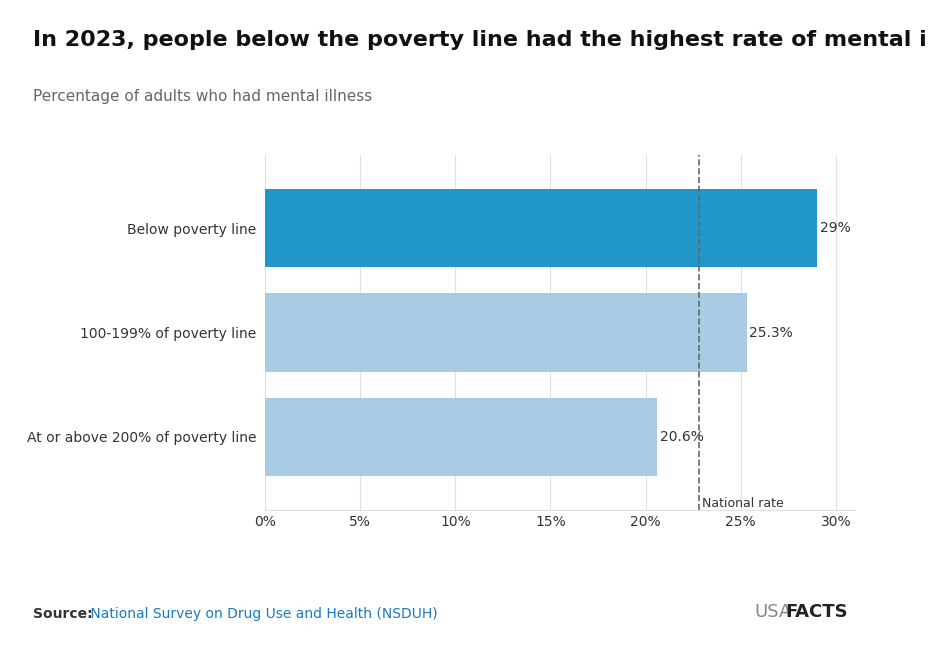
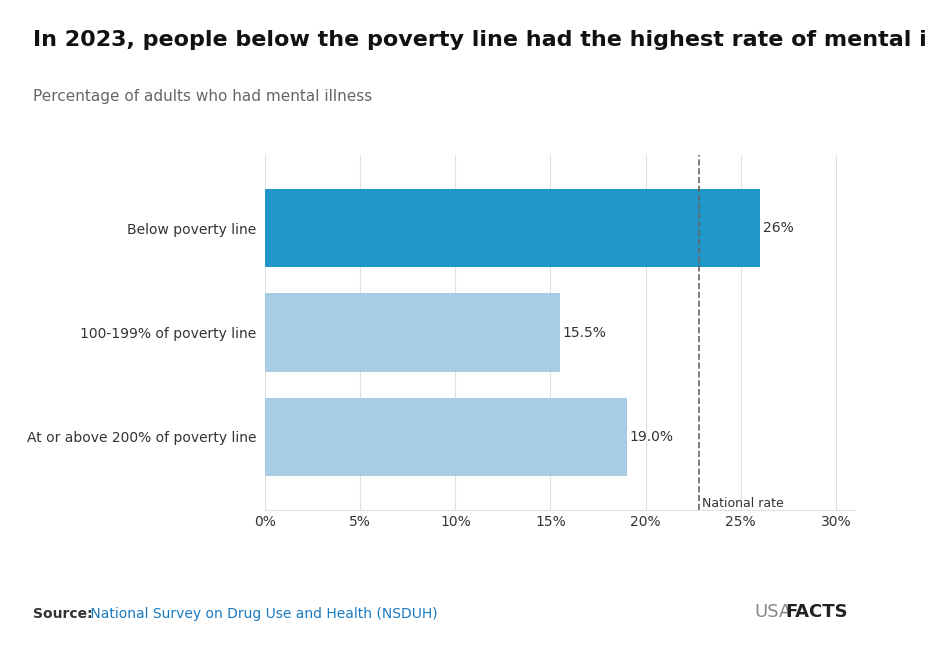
Below poverty line: 29% -> 26%
100-199% of poverty line: 25.3% -> 15.5%
At or above 200% of poverty line: 20.6% -> 19.0%
